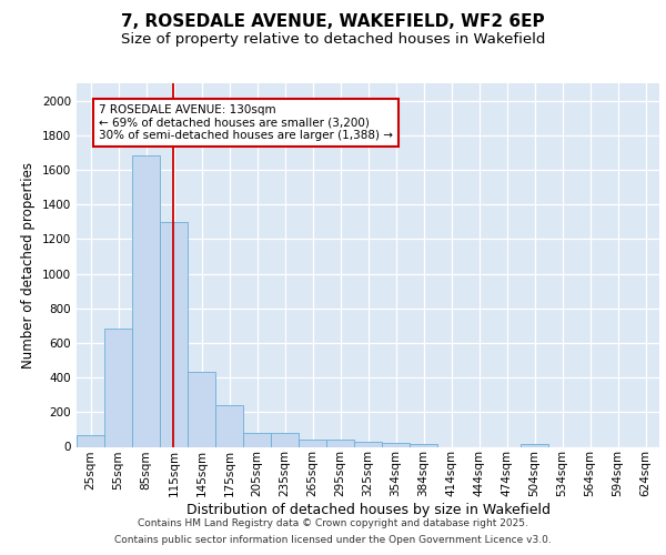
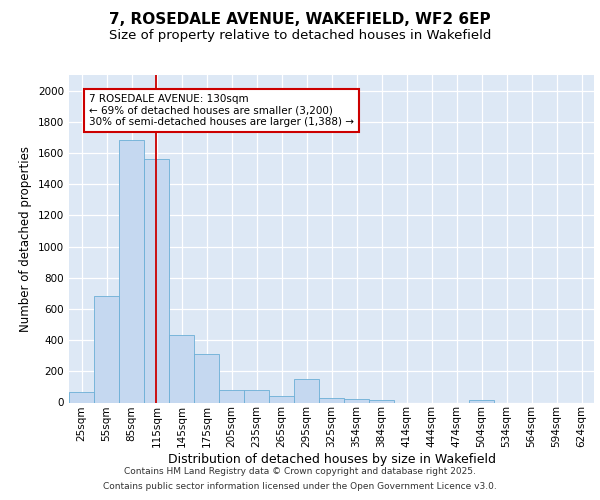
115sqm: 1300 -> 1560
175sqm: 240 -> 310
295sqm: 40 -> 150
